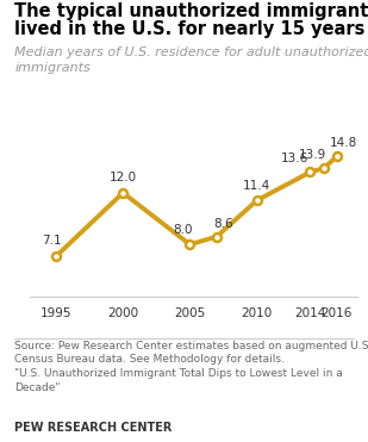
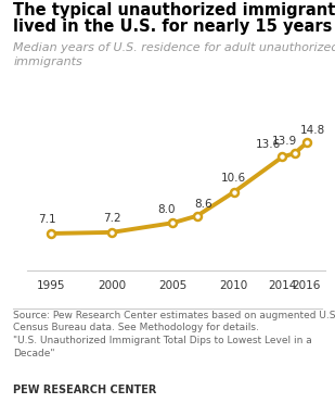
2000: 12.0 -> 7.2
2010: 11.4 -> 10.6
